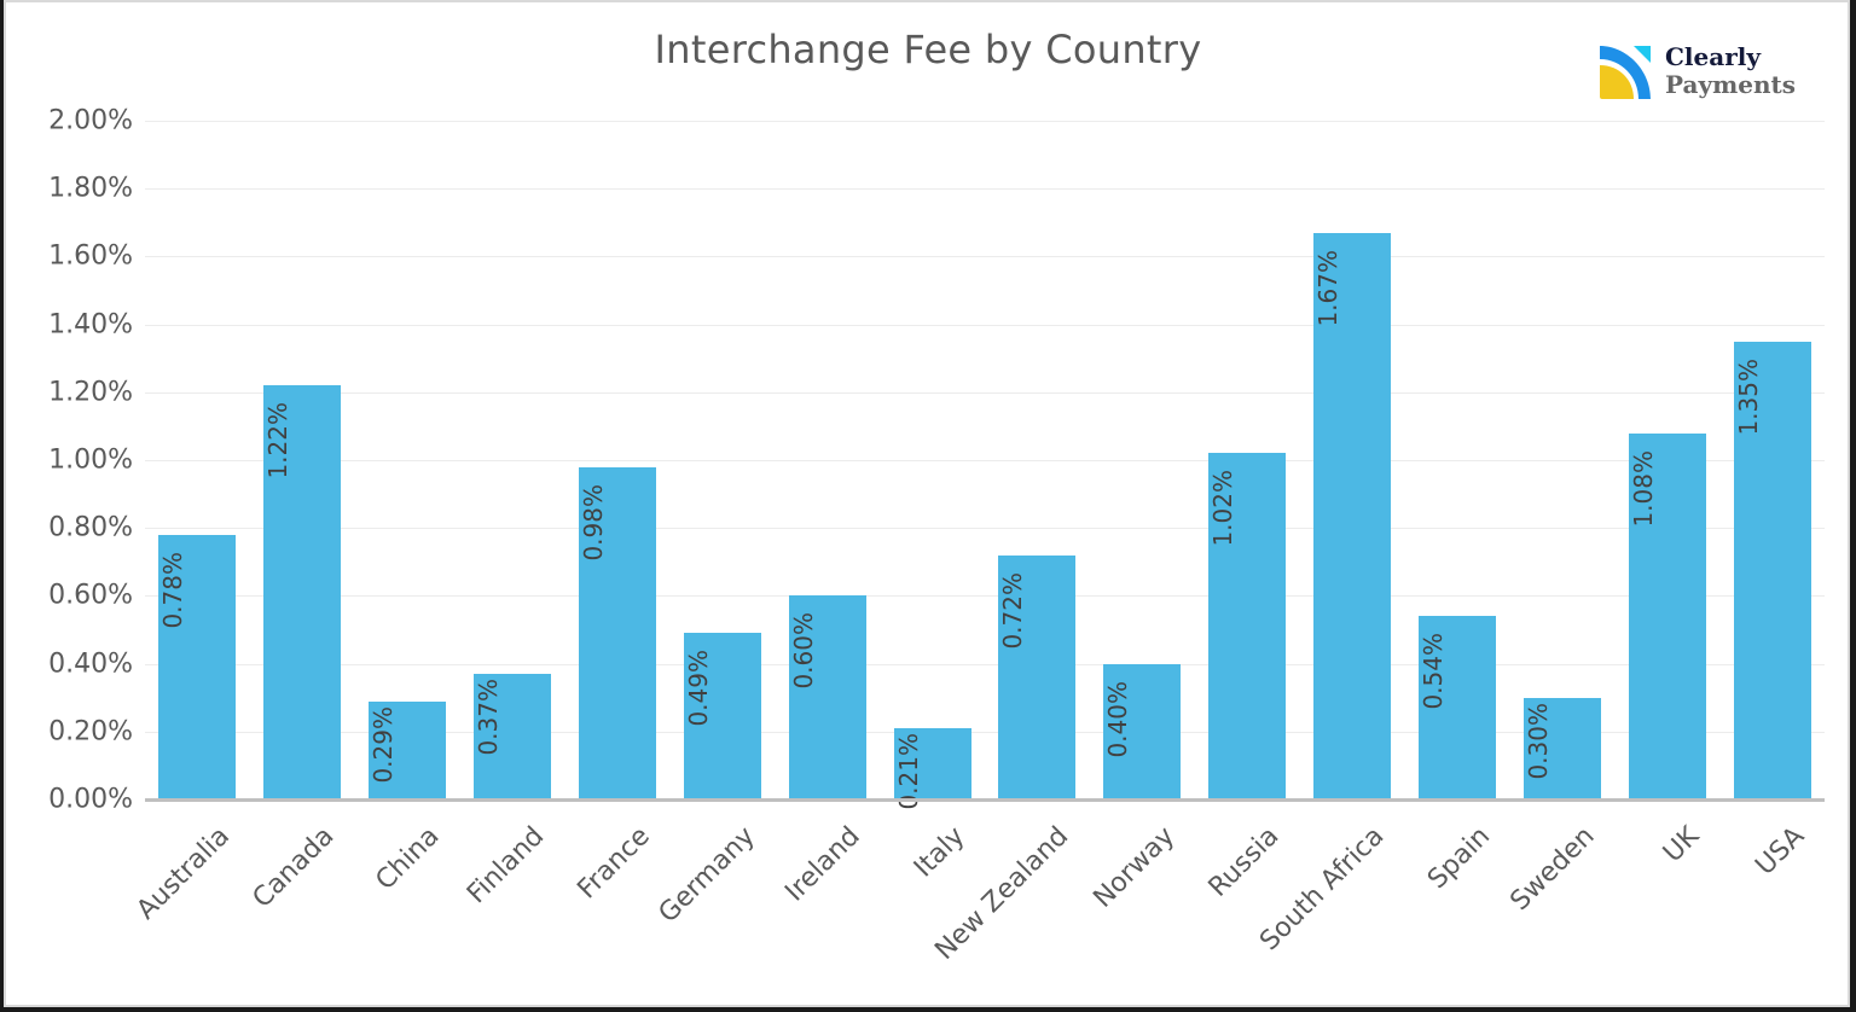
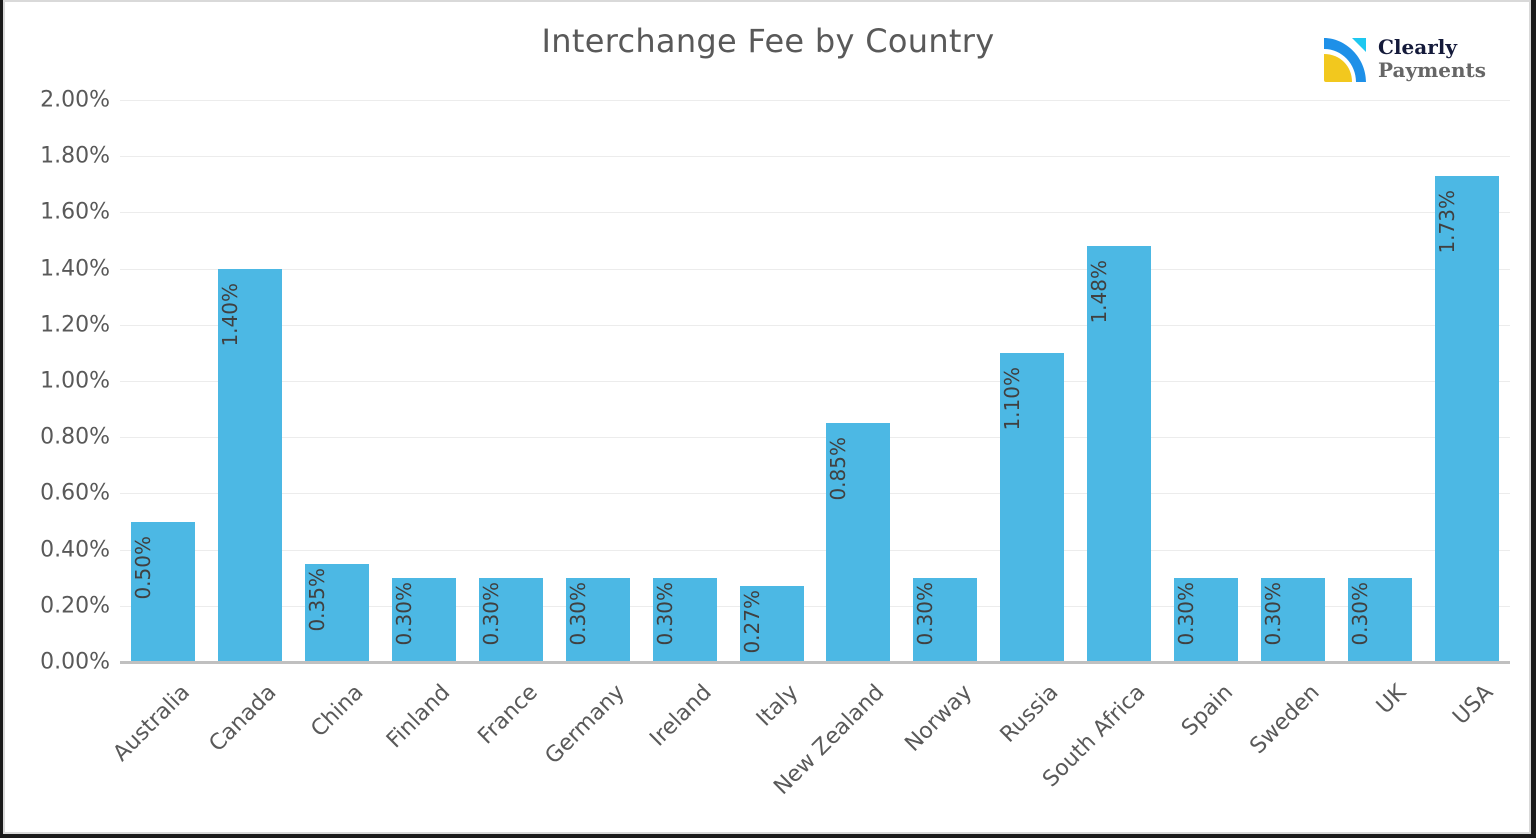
Australia: 0.78% -> 0.50%
Canada: 1.22% -> 1.40%
China: 0.29% -> 0.35%
Finland: 0.37% -> 0.30%
France: 0.98% -> 0.30%
Germany: 0.49% -> 0.30%
Ireland: 0.60% -> 0.30%
Italy: 0.21% -> 0.27%
New Zealand: 0.72% -> 0.85%
Norway: 0.40% -> 0.30%
Russia: 1.02% -> 1.10%
South Africa: 1.67% -> 1.48%
Spain: 0.54% -> 0.30%
UK: 1.08% -> 0.30%
USA: 1.35% -> 1.73%
